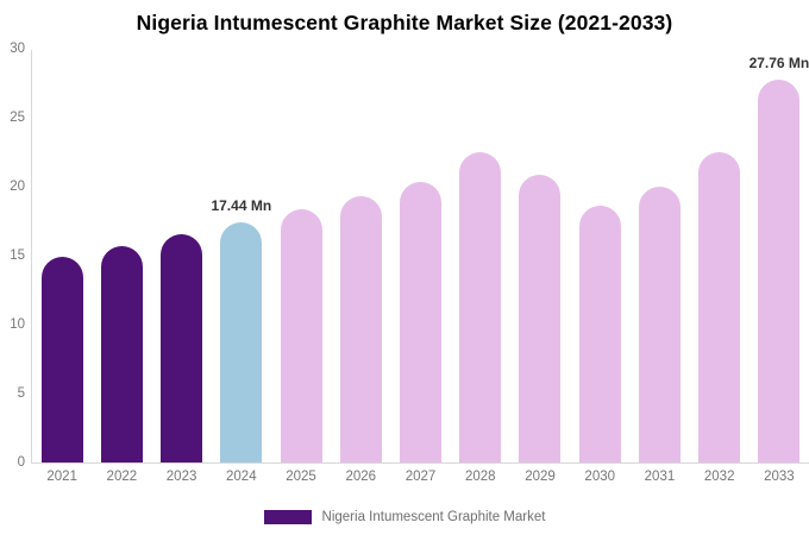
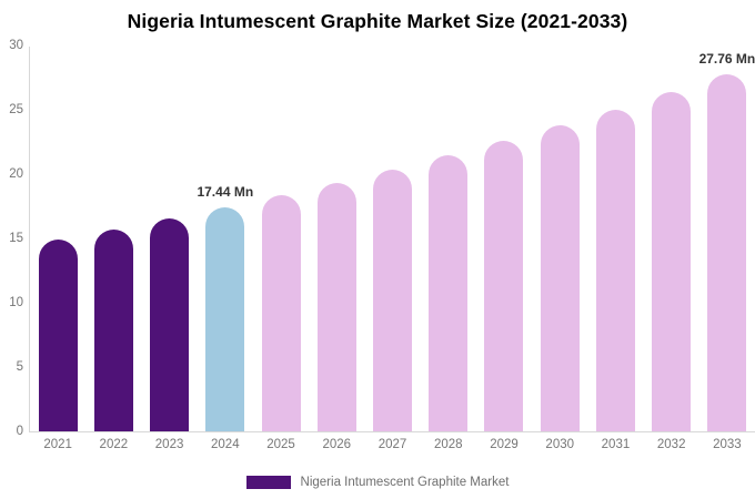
2028: 22.5 -> 21.4
2029: 20.9 -> 22.6
2030: 18.6 -> 23.8
2031: 20.0 -> 25.0
2032: 22.5 -> 26.4
